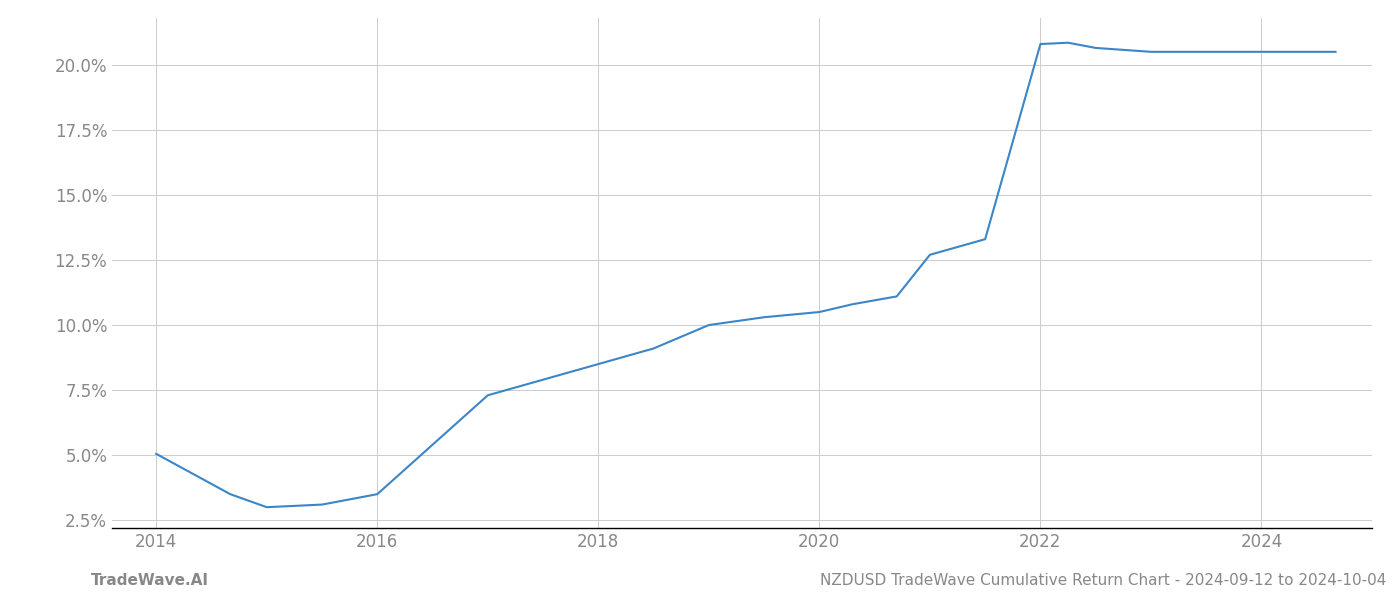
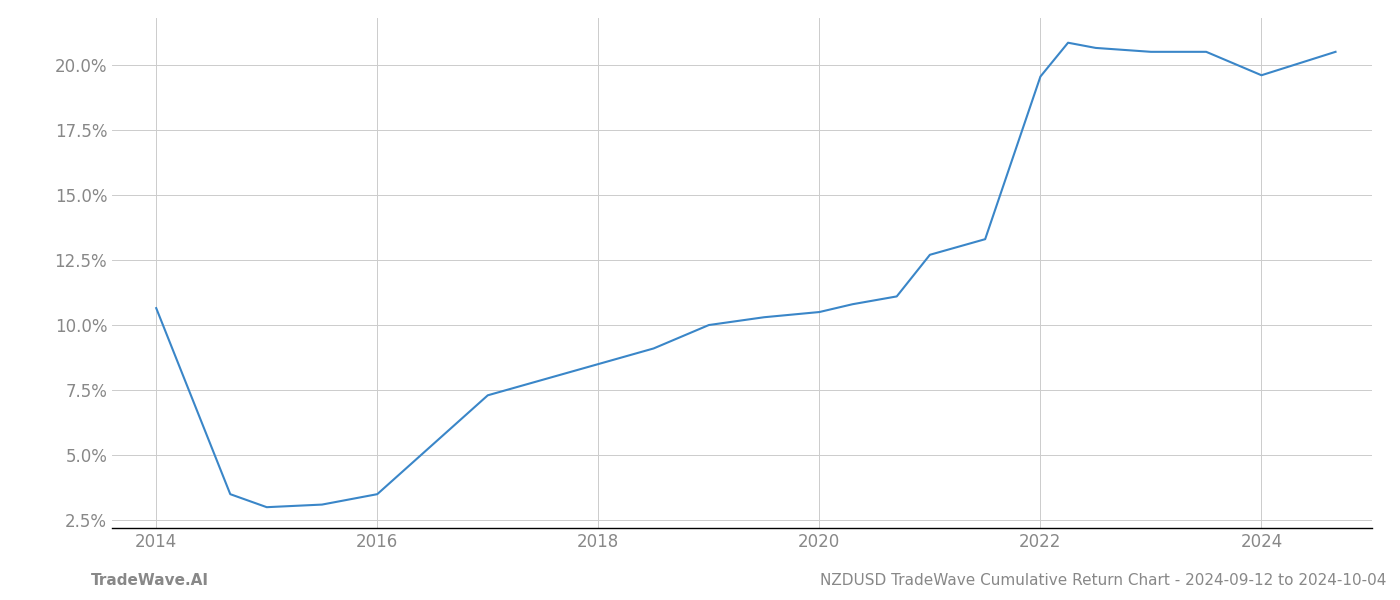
2014: 5.05% -> 10.65%
2022: 20.80% -> 19.55%
2024: 20.50% -> 19.60%
